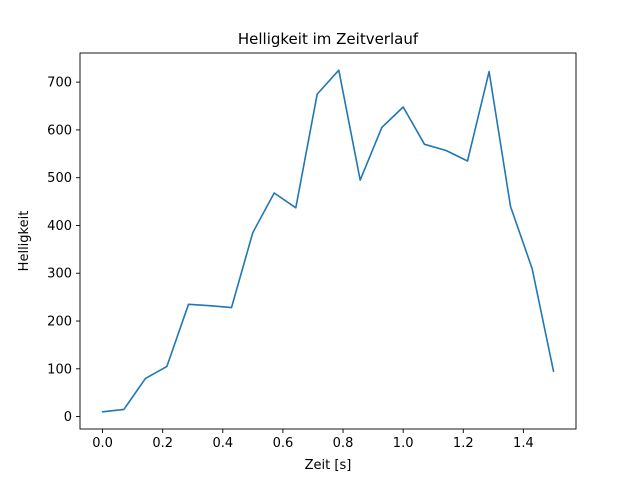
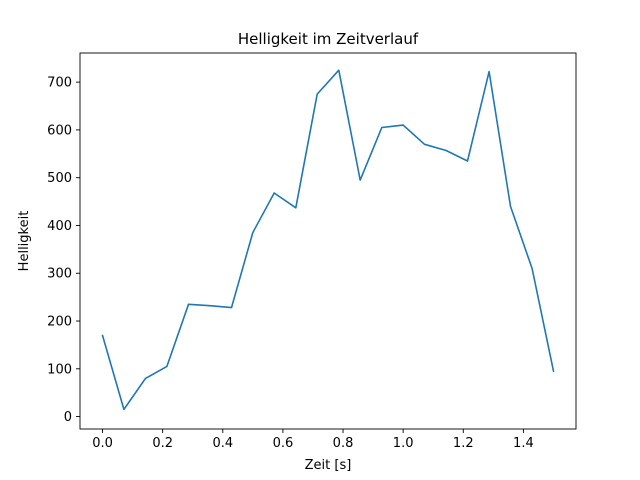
0.0: 10 -> 170
1.0: 650 -> 610
